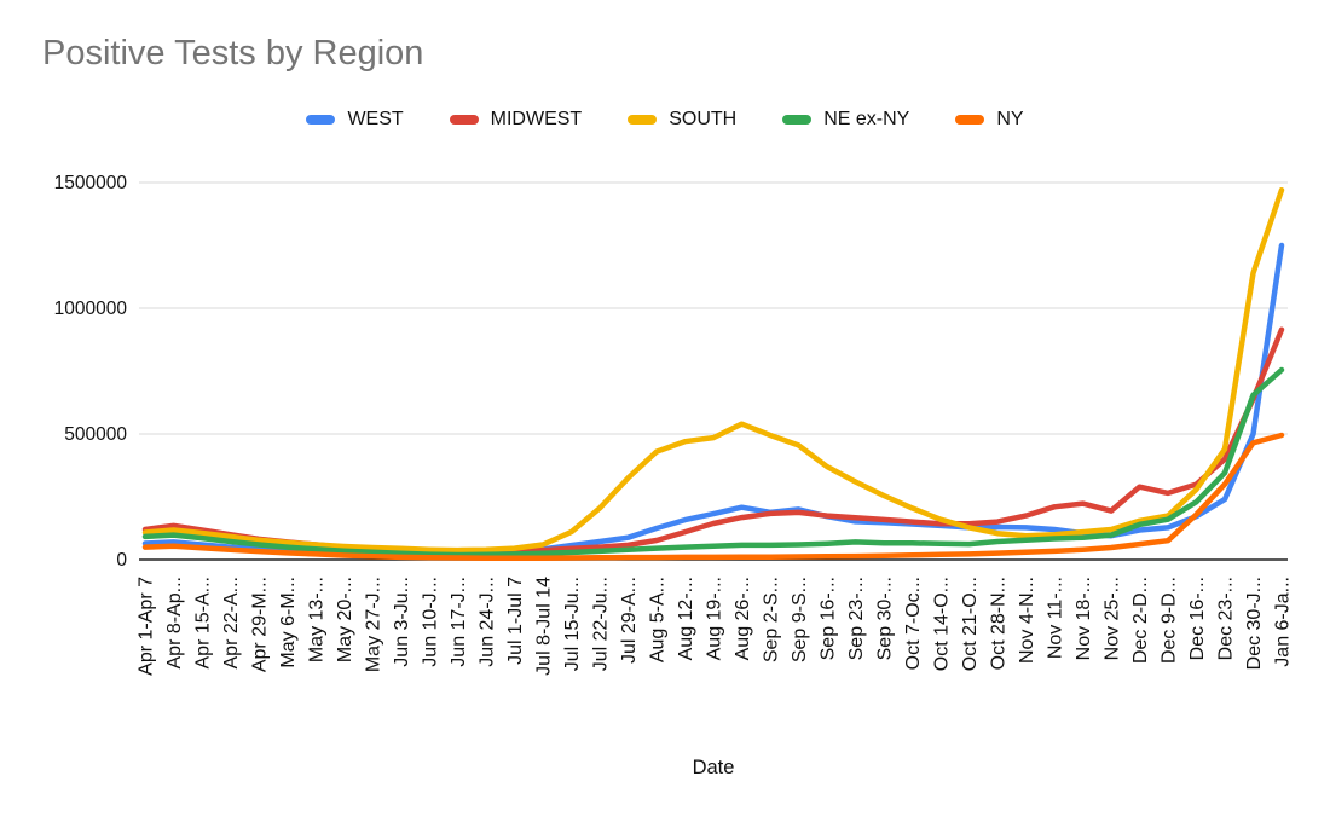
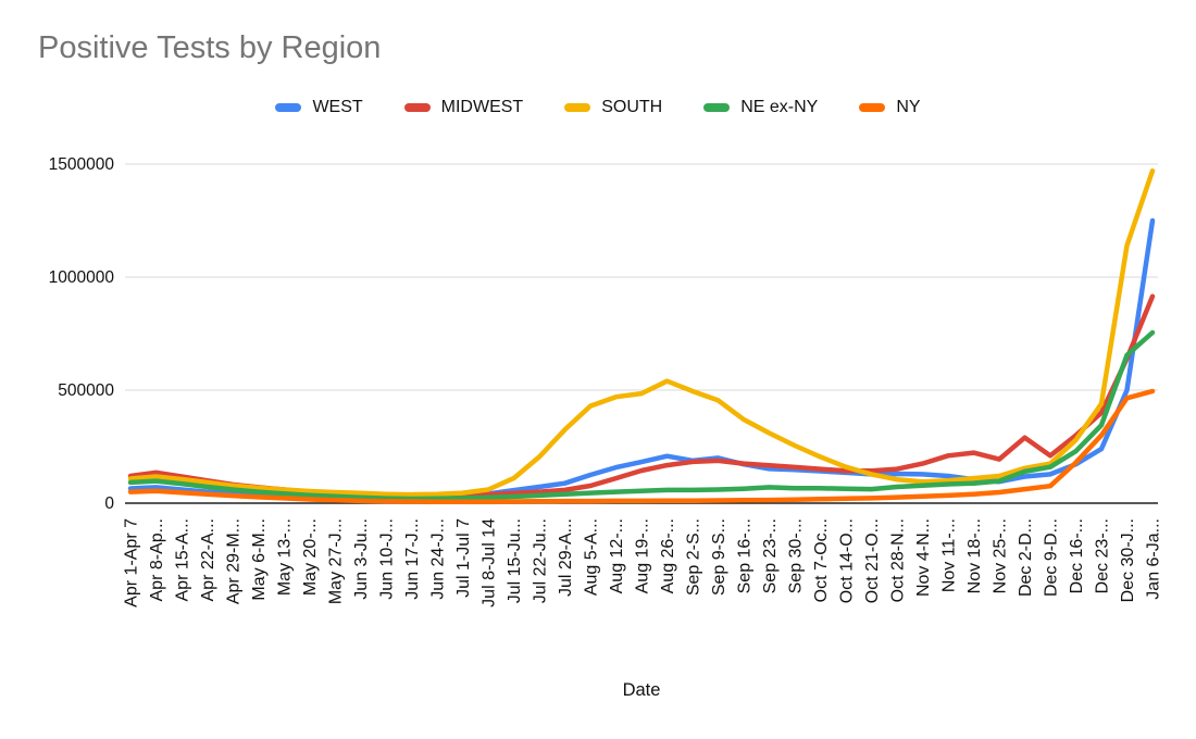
MIDWEST/Dec 9-D...: 260000 -> 210000
